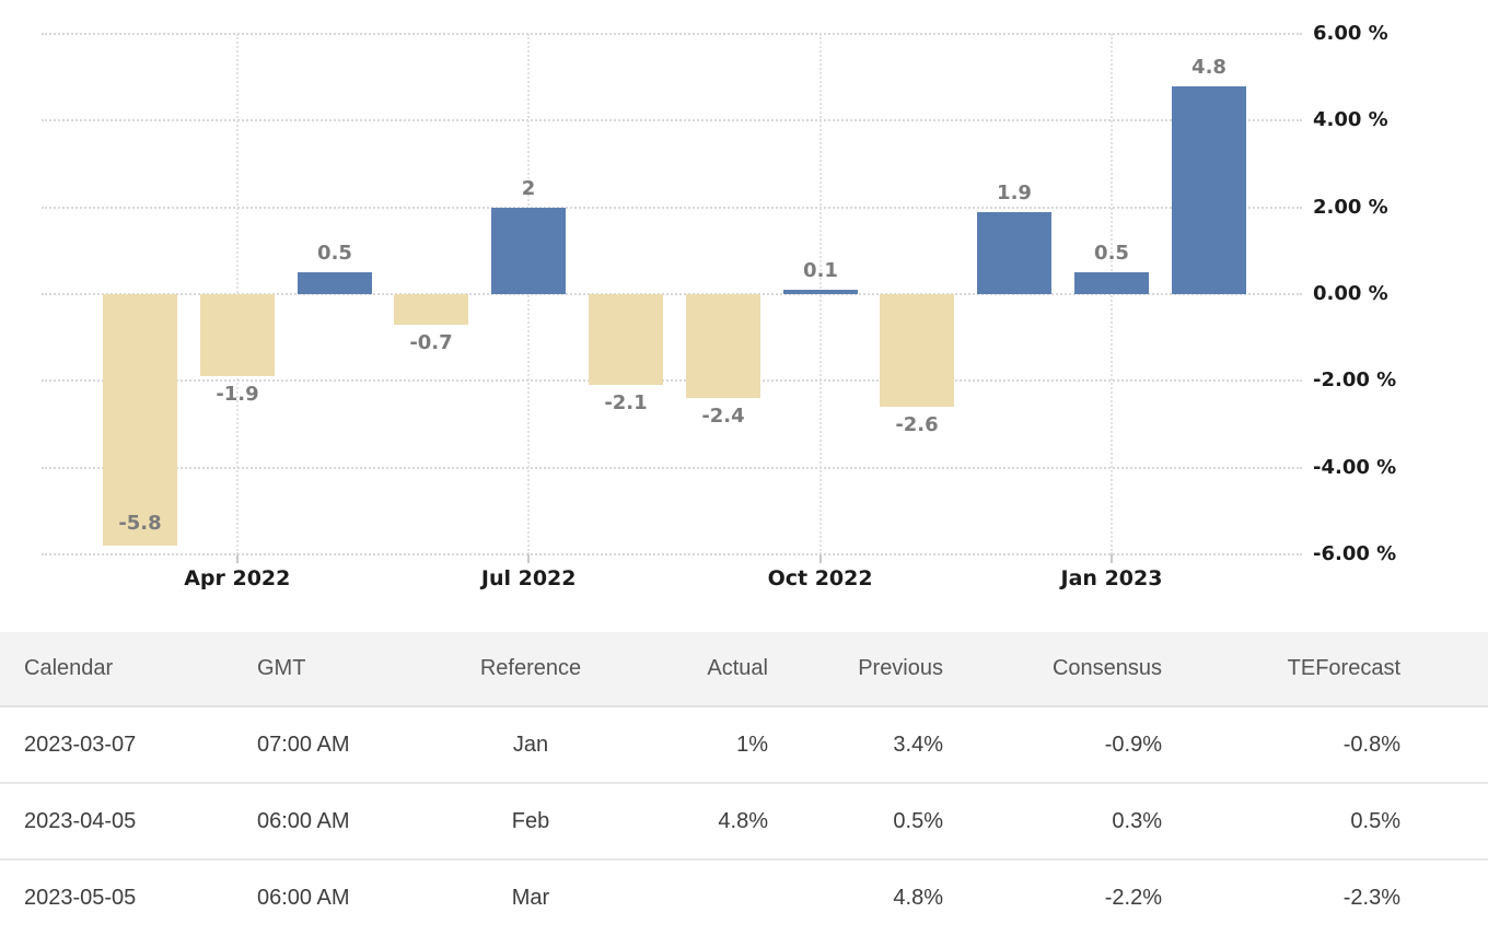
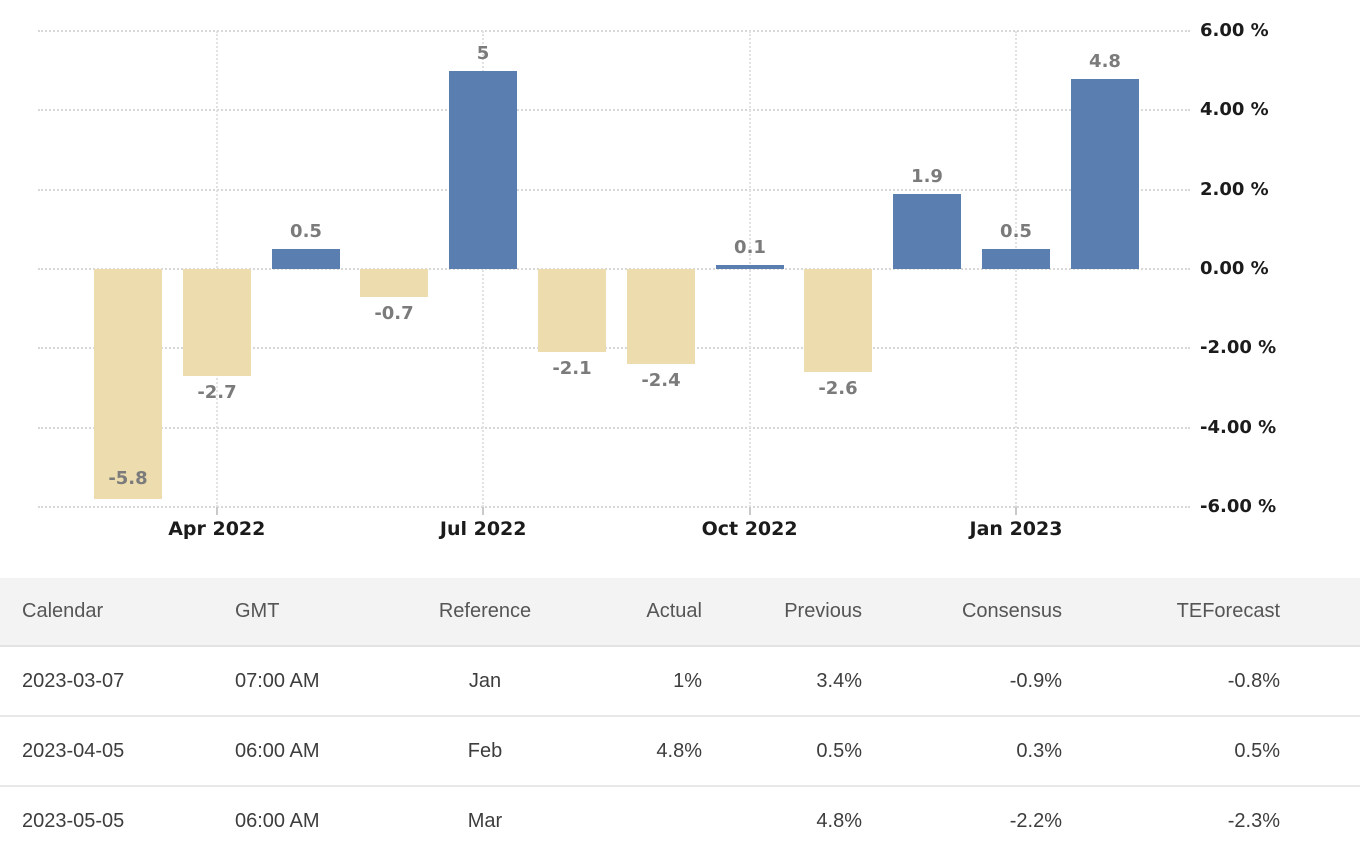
Apr 2022: -1.9 -> -2.7
Jul 2022: 2 -> 5
